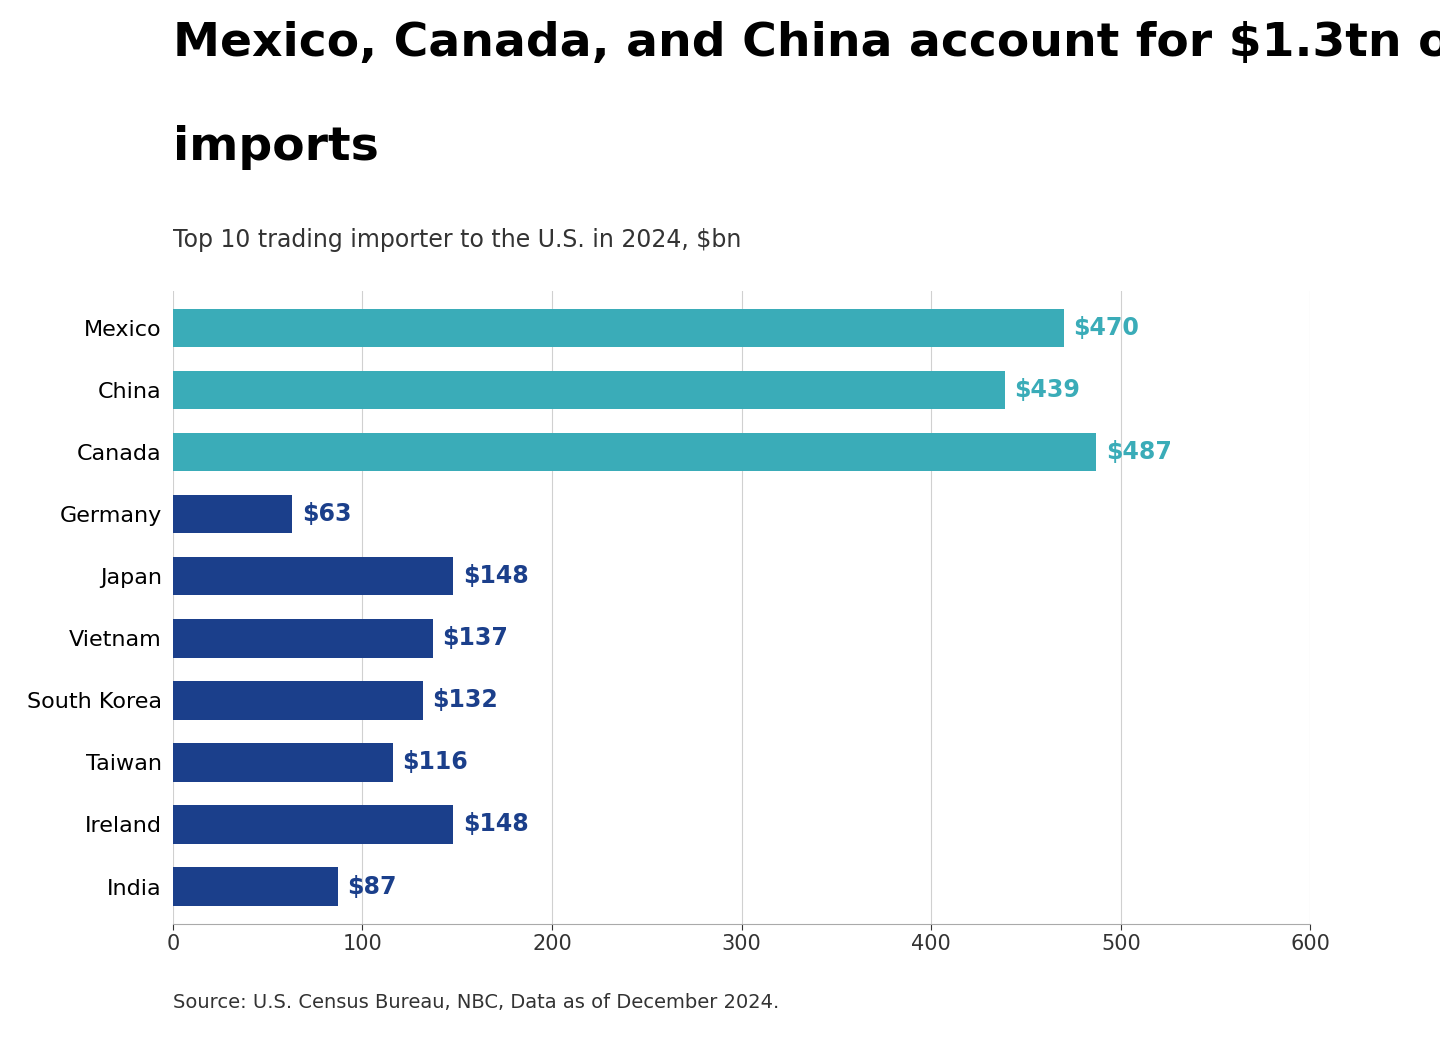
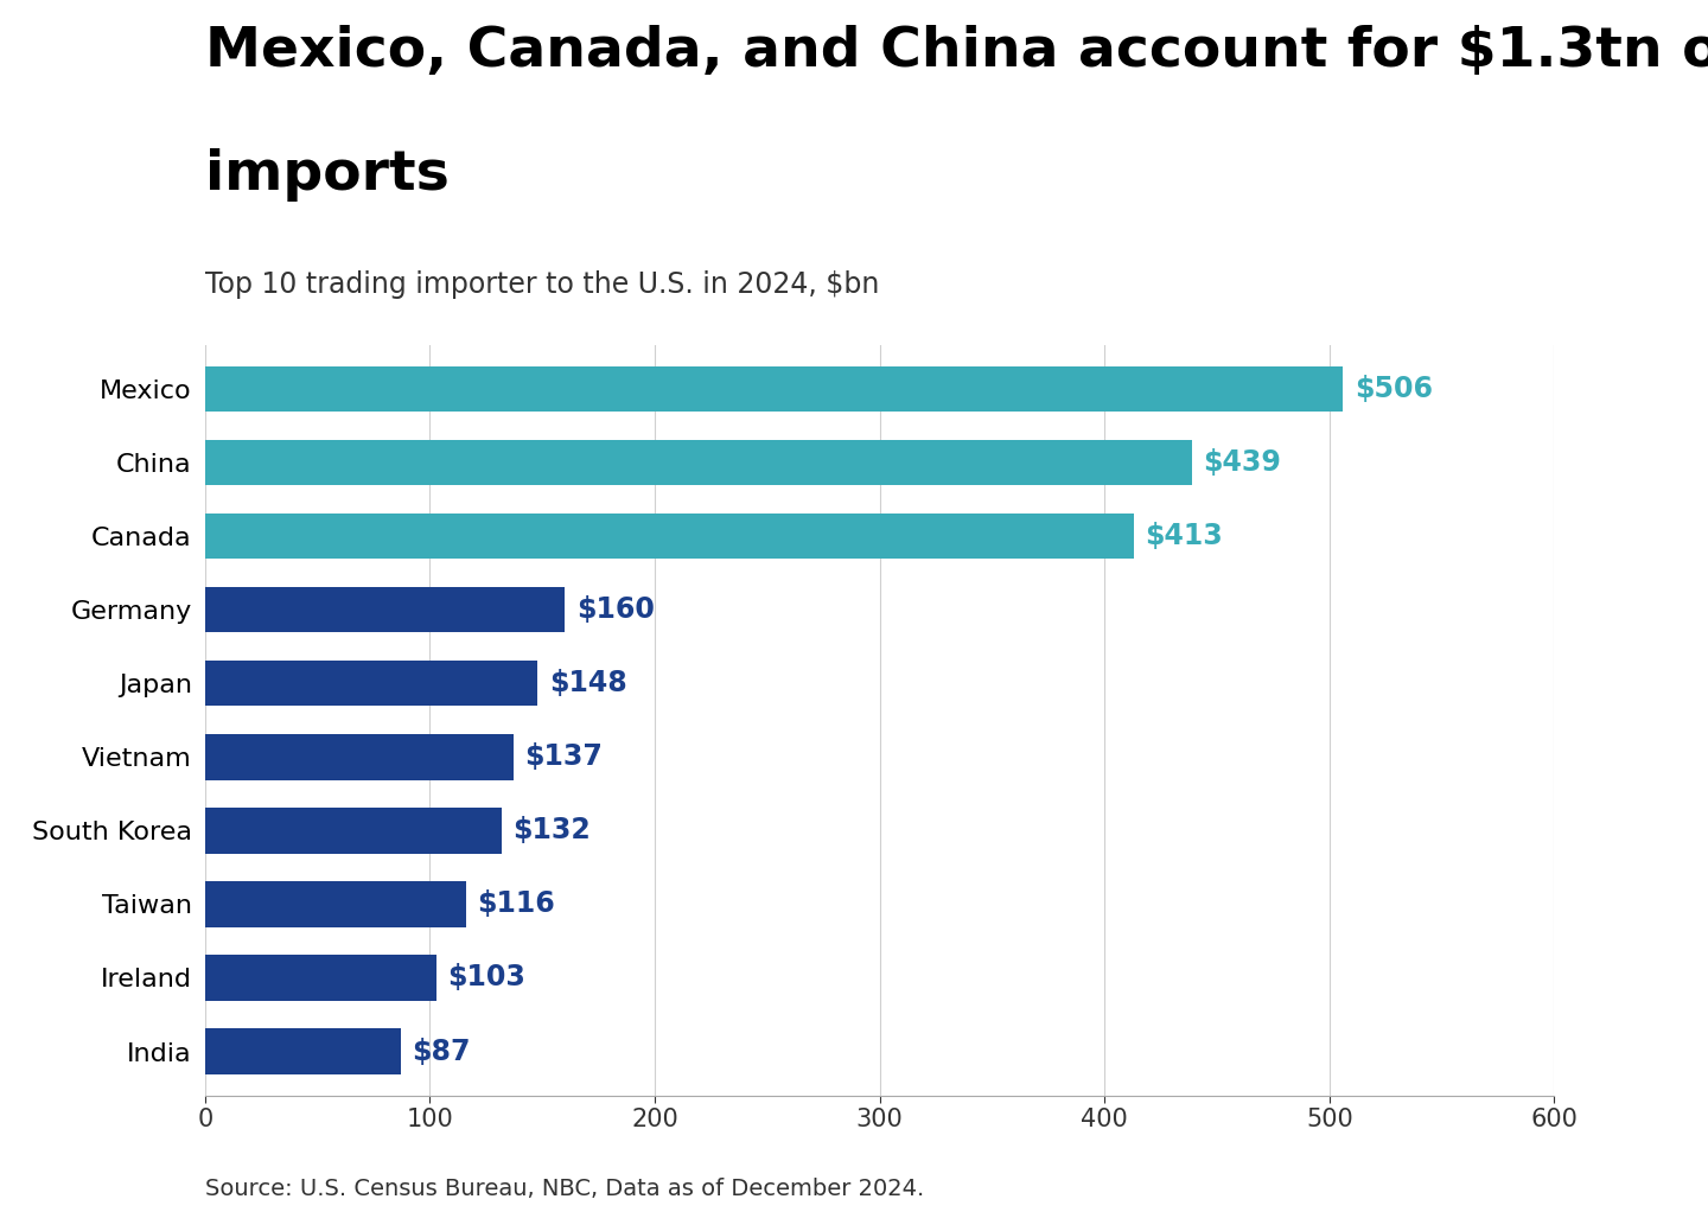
Mexico: $470 -> $506
Canada: $487 -> $413
Germany: $63 -> $160
Ireland: $148 -> $103
